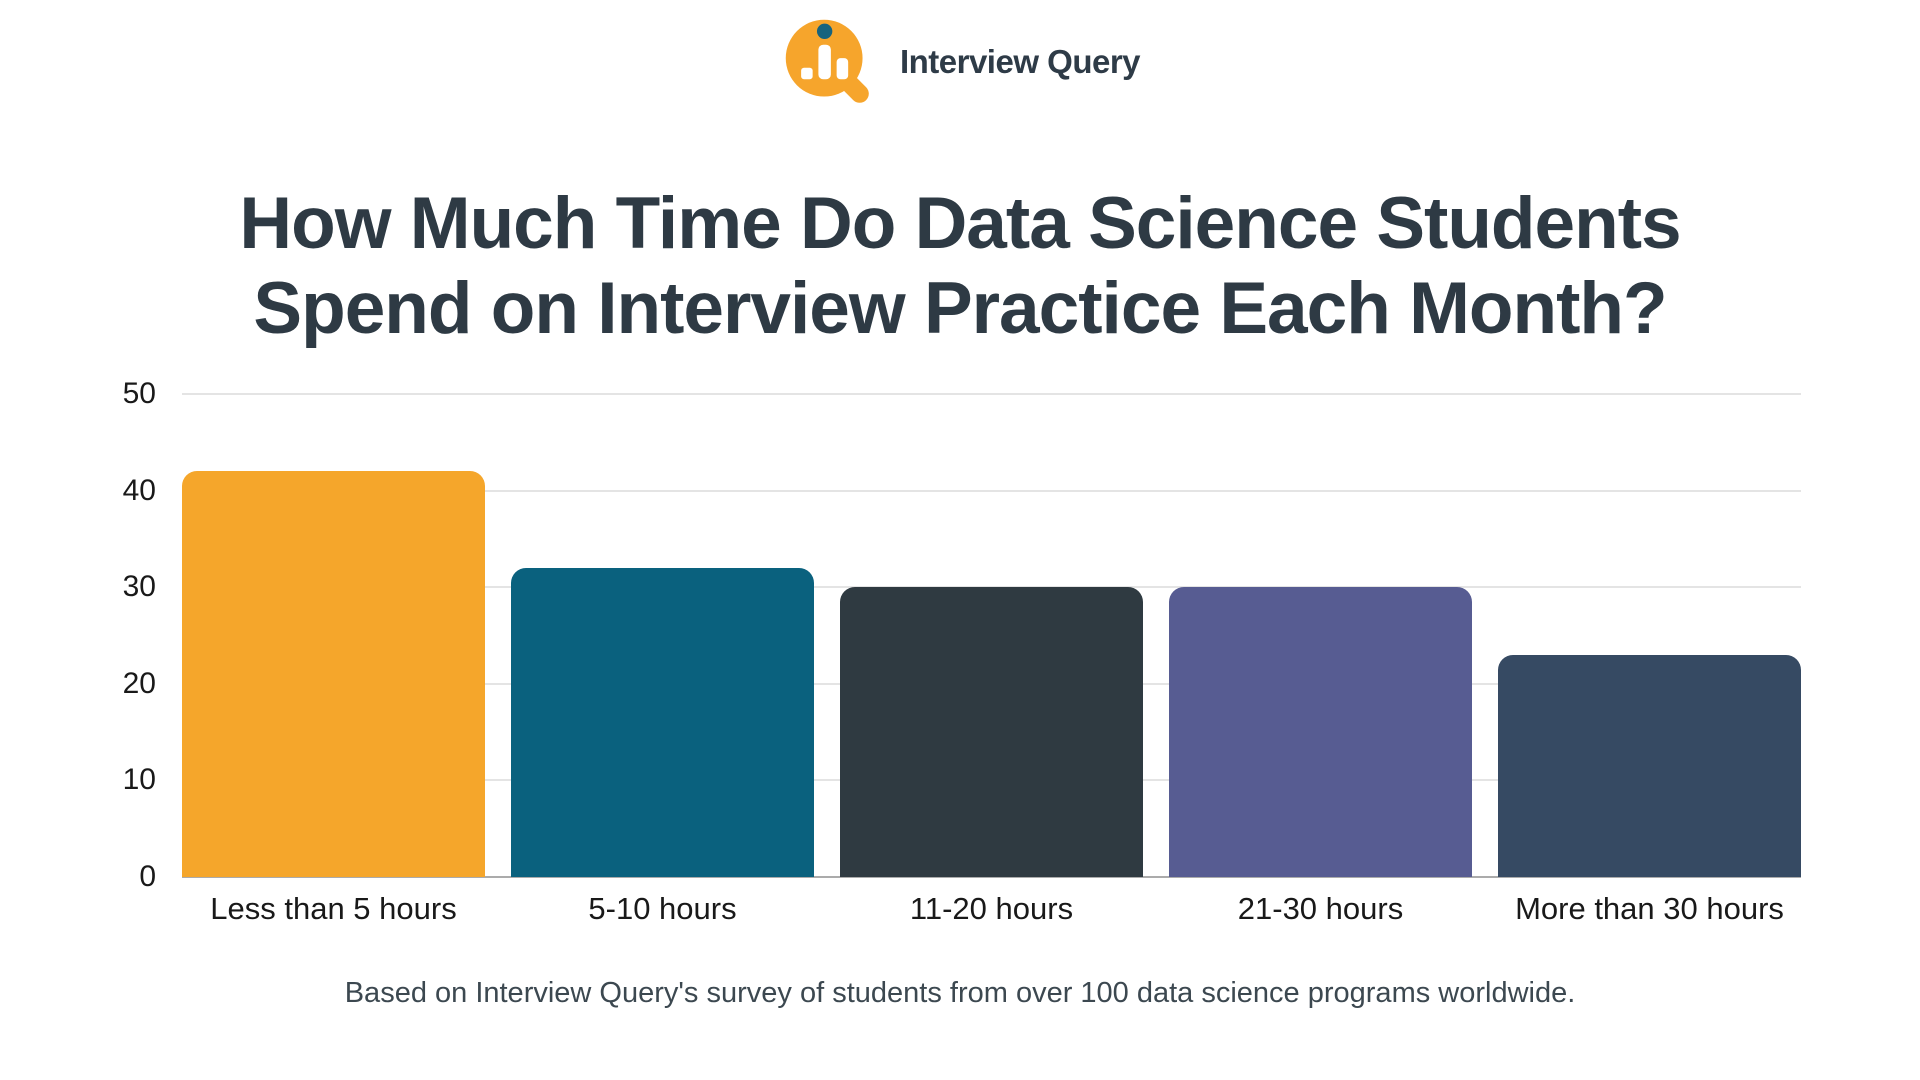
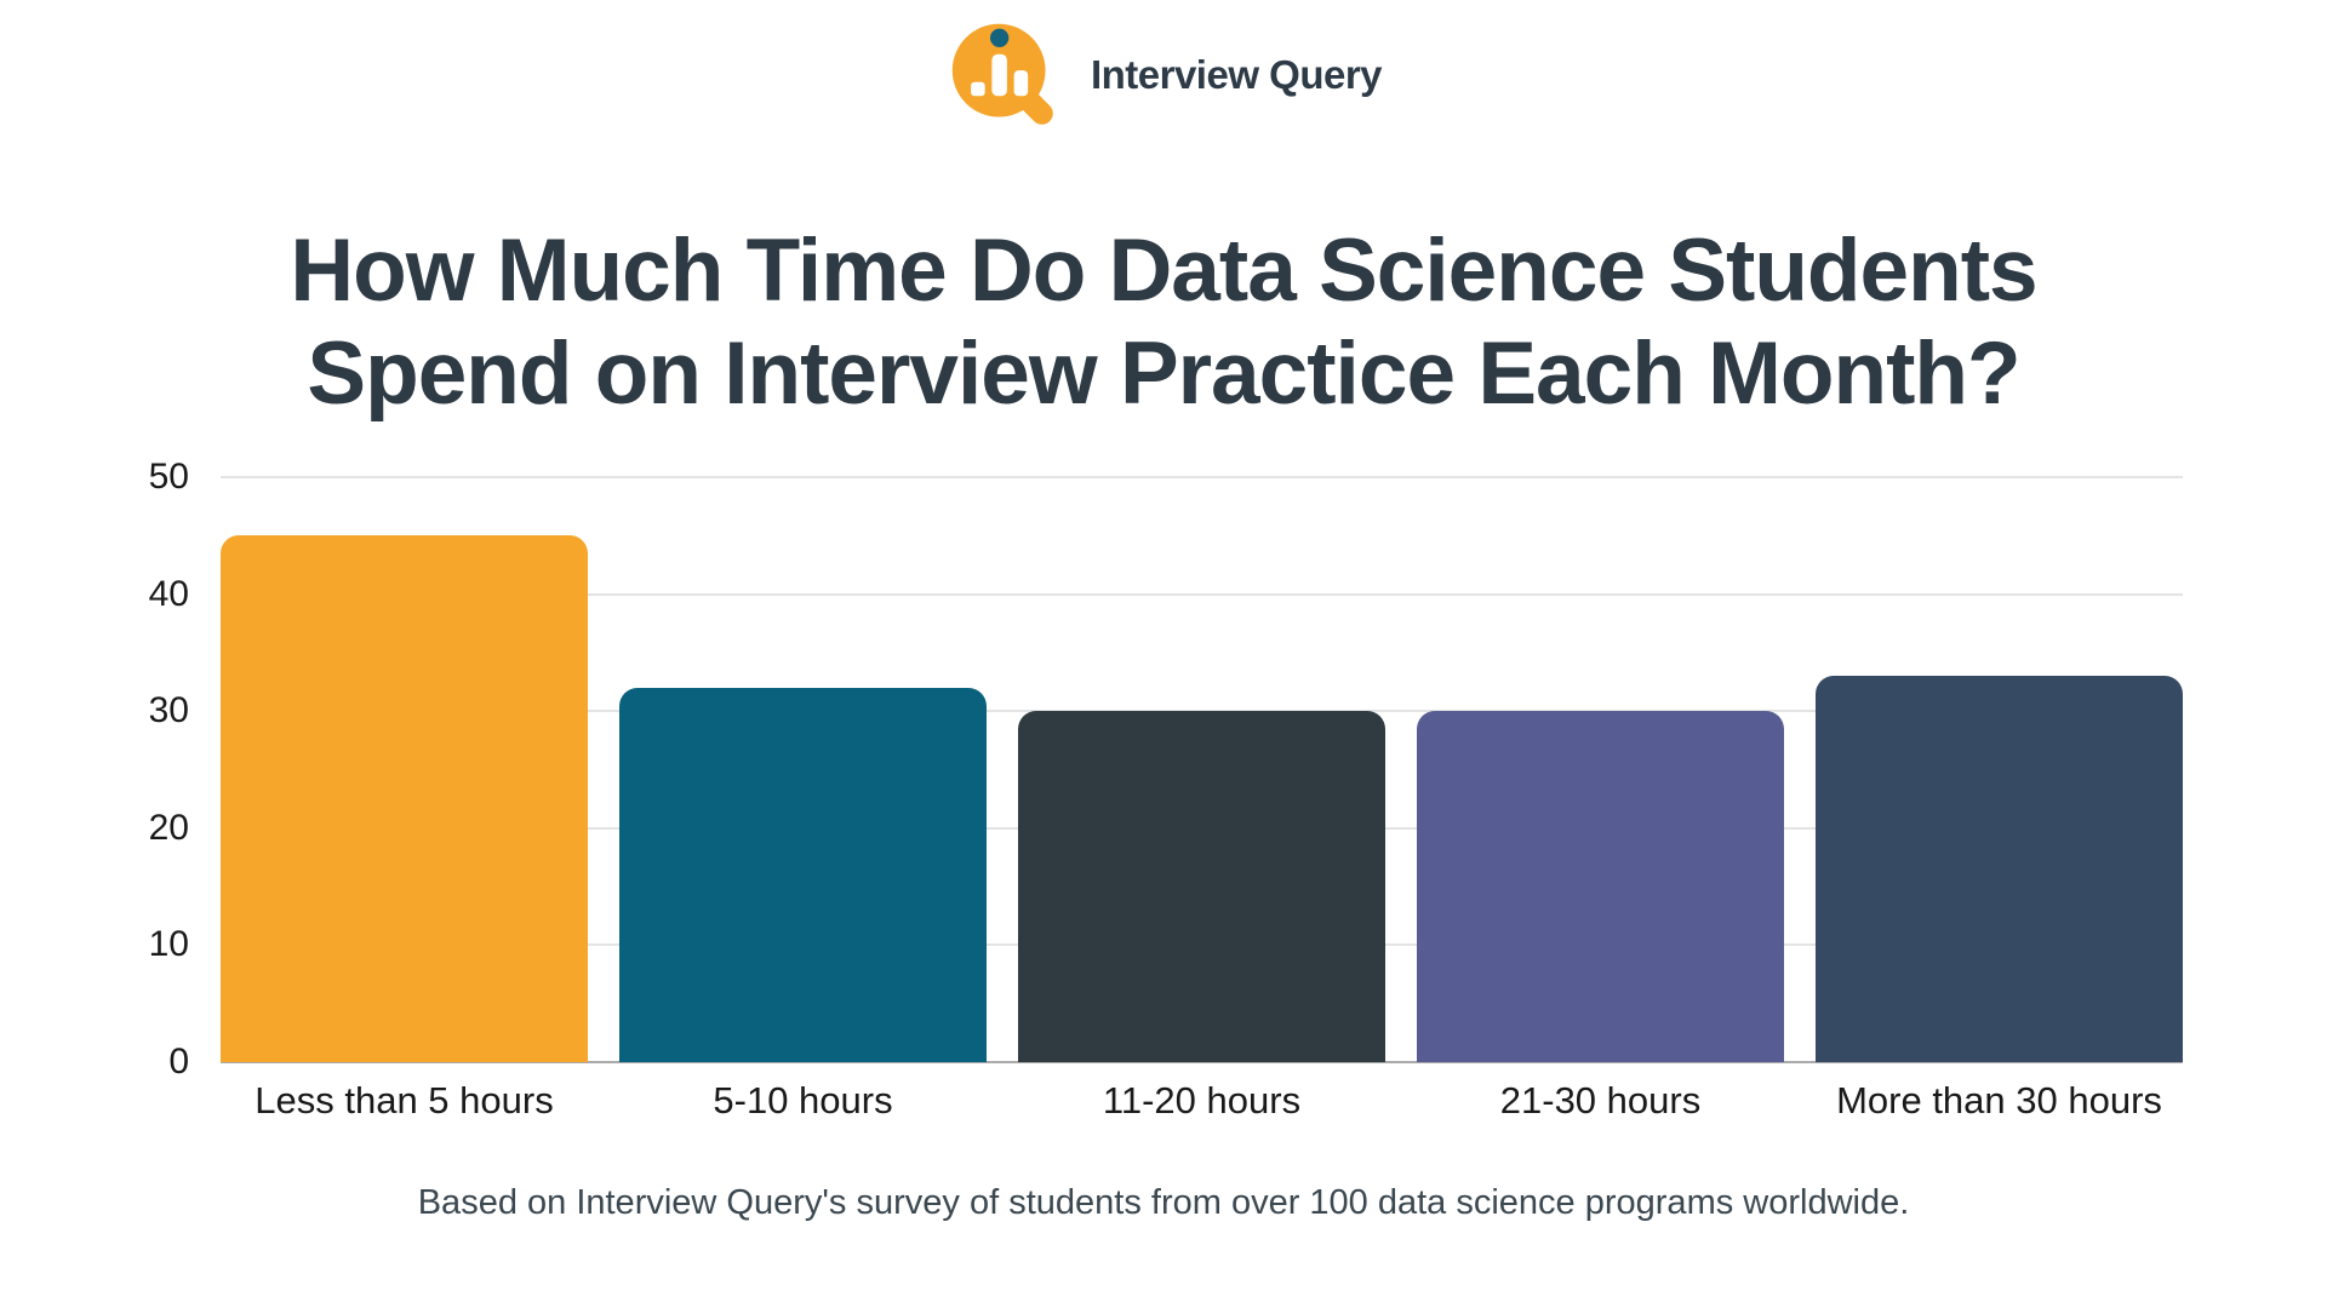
Less than 5 hours: 42 -> 45
More than 30 hours: 23 -> 33
